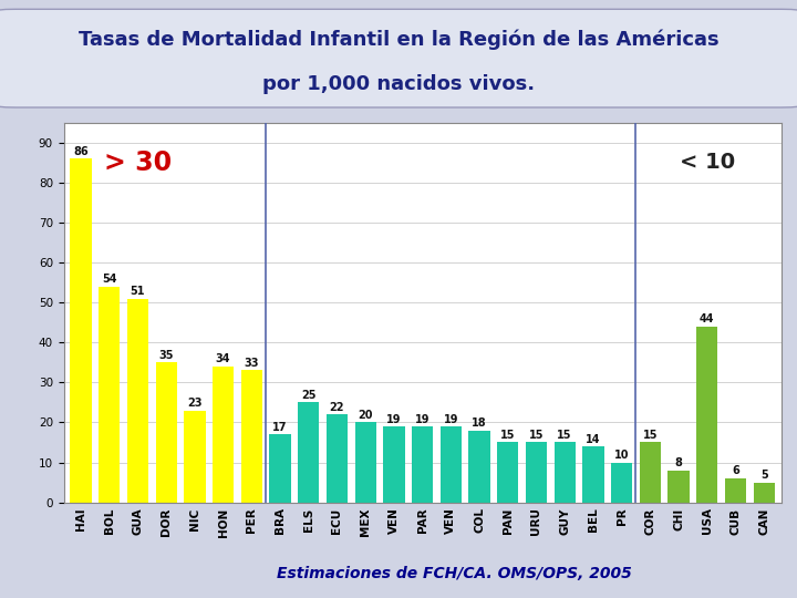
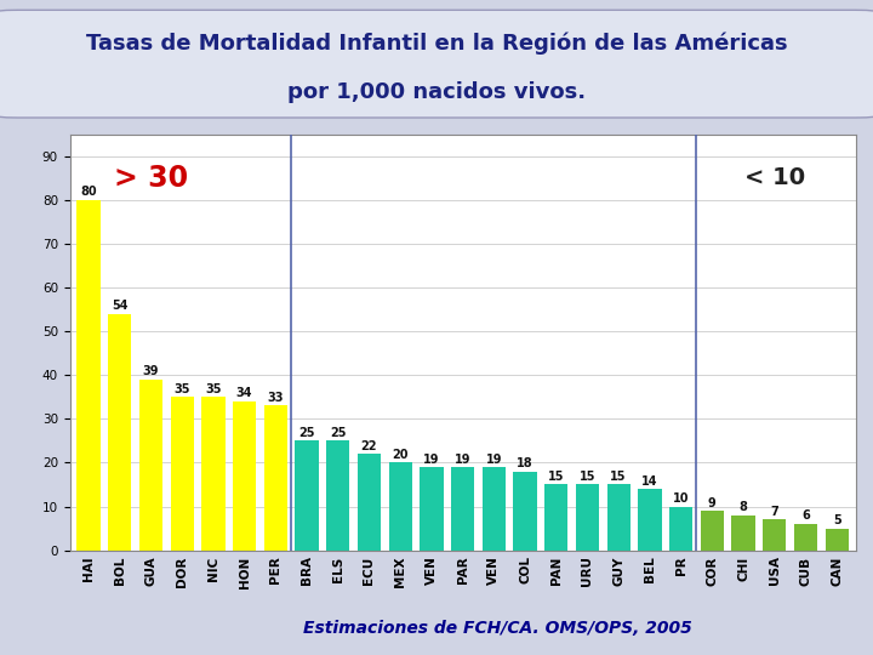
HAI: 86 -> 80
GUA: 51 -> 39
NIC: 23 -> 35
BRA: 17 -> 25
COR: 15 -> 9
USA: 44 -> 7
